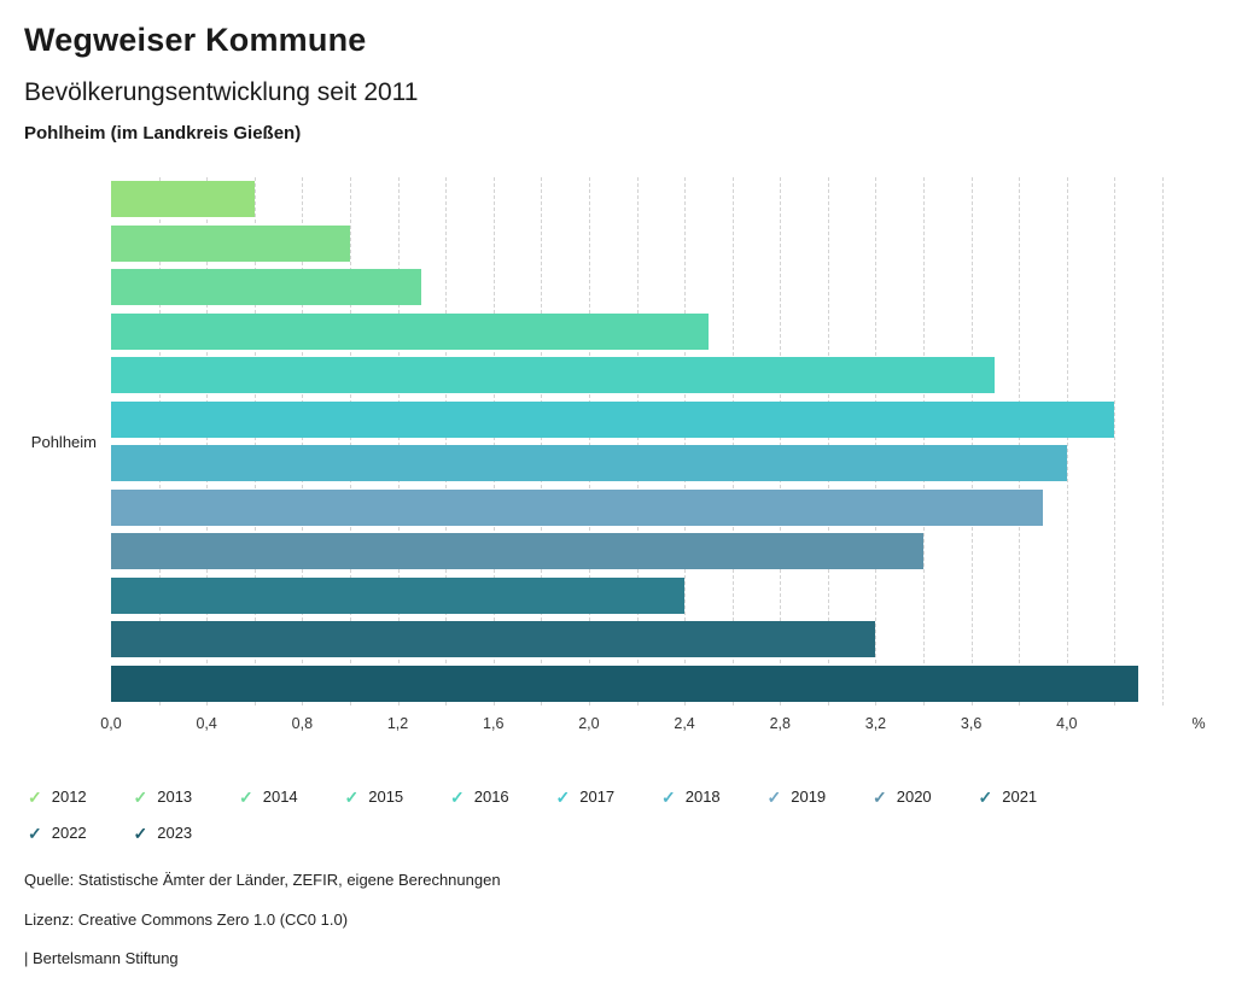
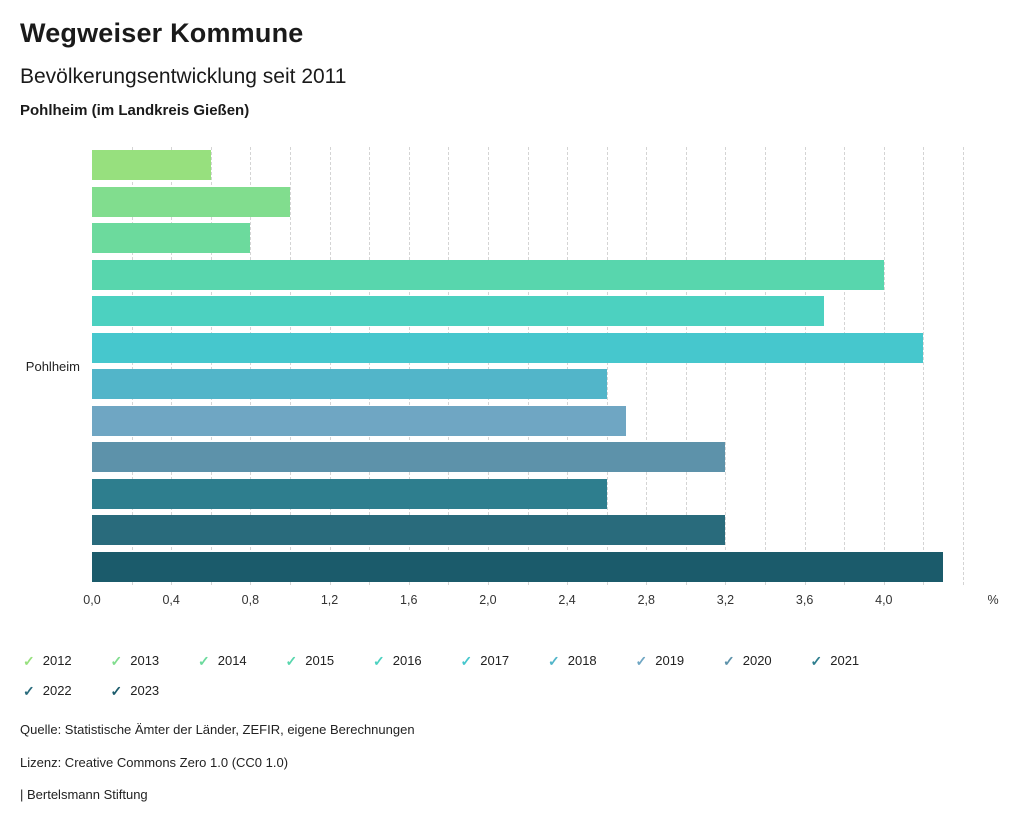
2014: 1,3 -> 0,8
2015: 2,5 -> 4,0
2018: 4,0 -> 2,6
2019: 3,9 -> 2,7
2020: 3,4 -> 3,2
2021: 2,4 -> 2,6
